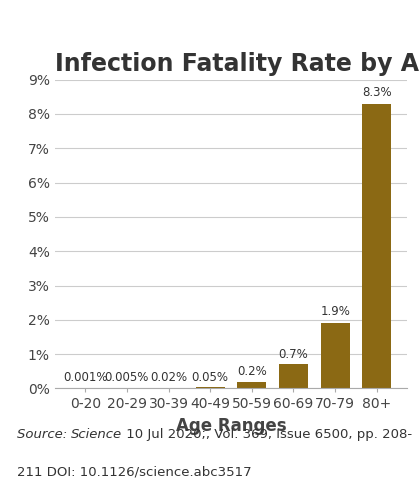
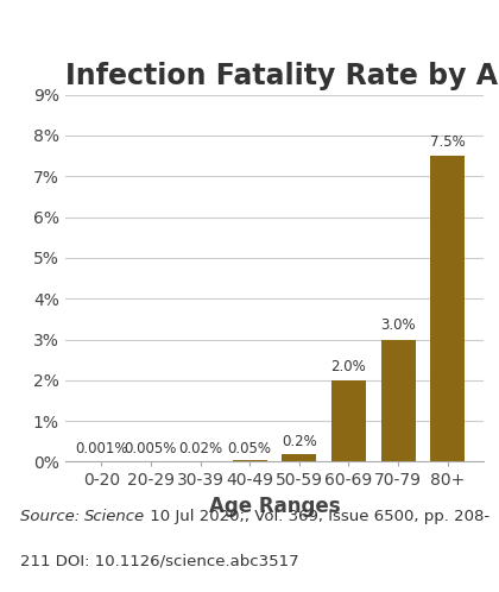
60-69: 0.7% -> 2.0%
70-79: 1.9% -> 3.0%
80+: 8.3% -> 7.5%
